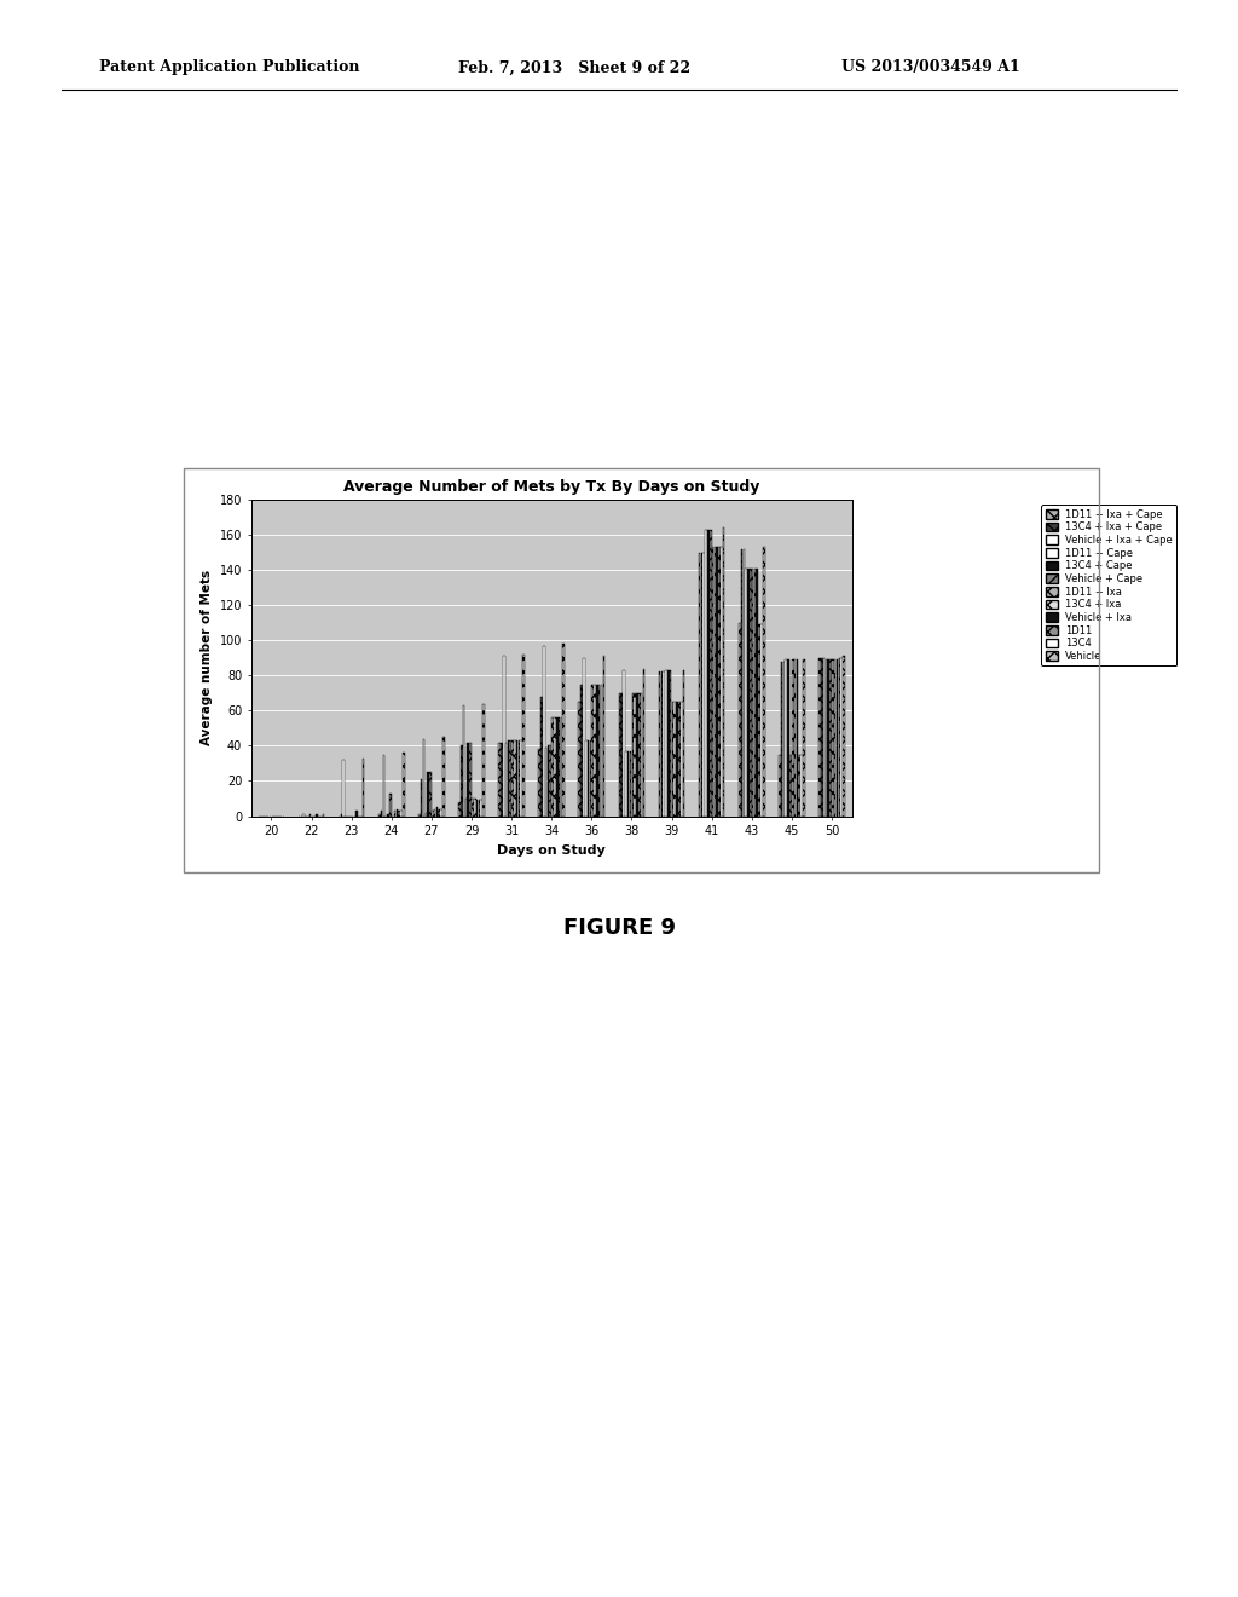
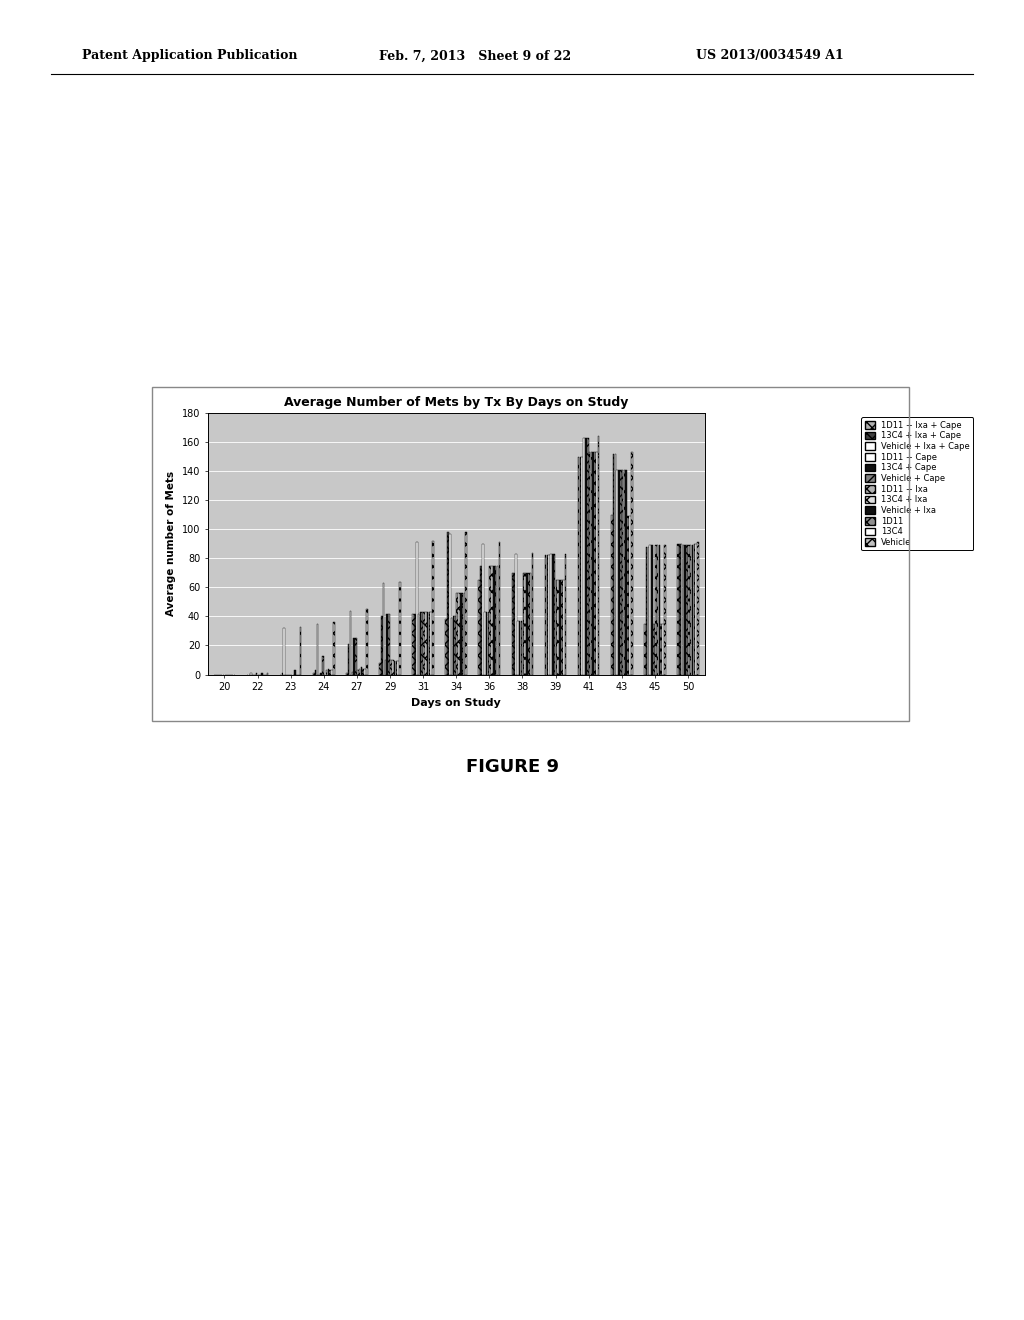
13C4 + lxa + Cape/34: 68 -> 98
